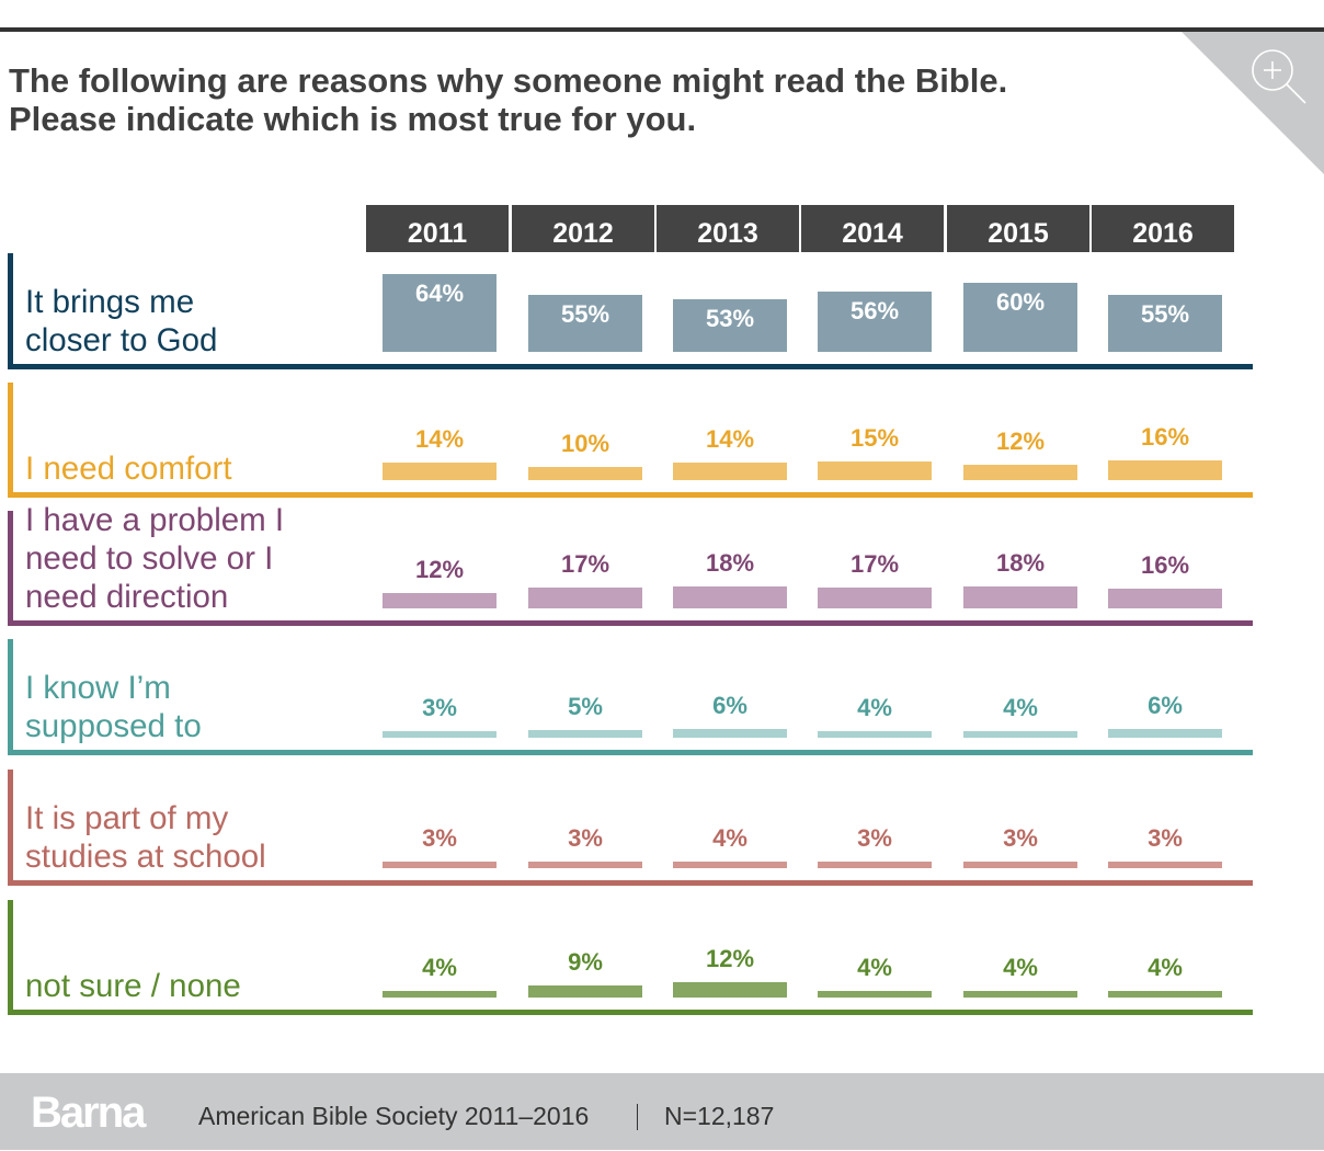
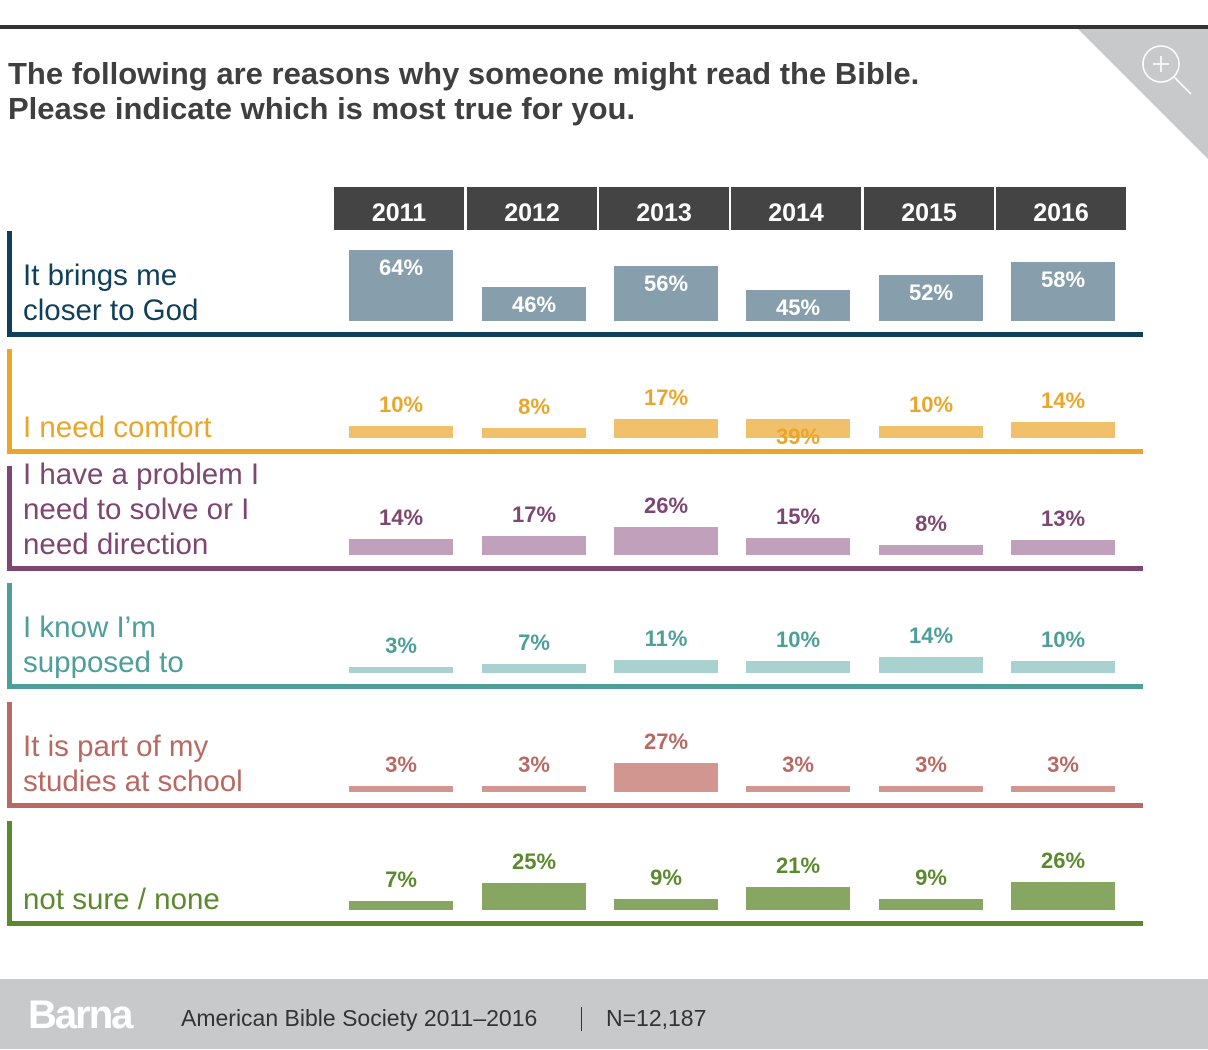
I need comfort/2011: 14% -> 10%
I have a problem I need to solve or I need direction/2011: 12% -> 14%
not sure / none/2011: 4% -> 7%
It brings me closer to God/2012: 55% -> 46%
I need comfort/2012: 10% -> 8%
I know I’m supposed to/2012: 5% -> 7%
not sure / none/2012: 9% -> 25%
It brings me closer to God/2013: 53% -> 56%
I need comfort/2013: 14% -> 17%
I have a problem I need to solve or I need direction/2013: 18% -> 26%
I know I’m supposed to/2013: 6% -> 11%
It is part of my studies at school/2013: 4% -> 27%
not sure / none/2013: 12% -> 9%
It brings me closer to God/2014: 56% -> 45%
I need comfort/2014: 15% -> 39%
I have a problem I need to solve or I need direction/2014: 17% -> 15%
I know I’m supposed to/2014: 4% -> 10%
not sure / none/2014: 4% -> 21%
It brings me closer to God/2015: 60% -> 52%
I need comfort/2015: 12% -> 10%
I have a problem I need to solve or I need direction/2015: 18% -> 8%
I know I’m supposed to/2015: 4% -> 14%
not sure / none/2015: 4% -> 9%
It brings me closer to God/2016: 55% -> 58%
I need comfort/2016: 16% -> 14%
I have a problem I need to solve or I need direction/2016: 16% -> 13%
I know I’m supposed to/2016: 6% -> 10%
not sure / none/2016: 4% -> 26%
